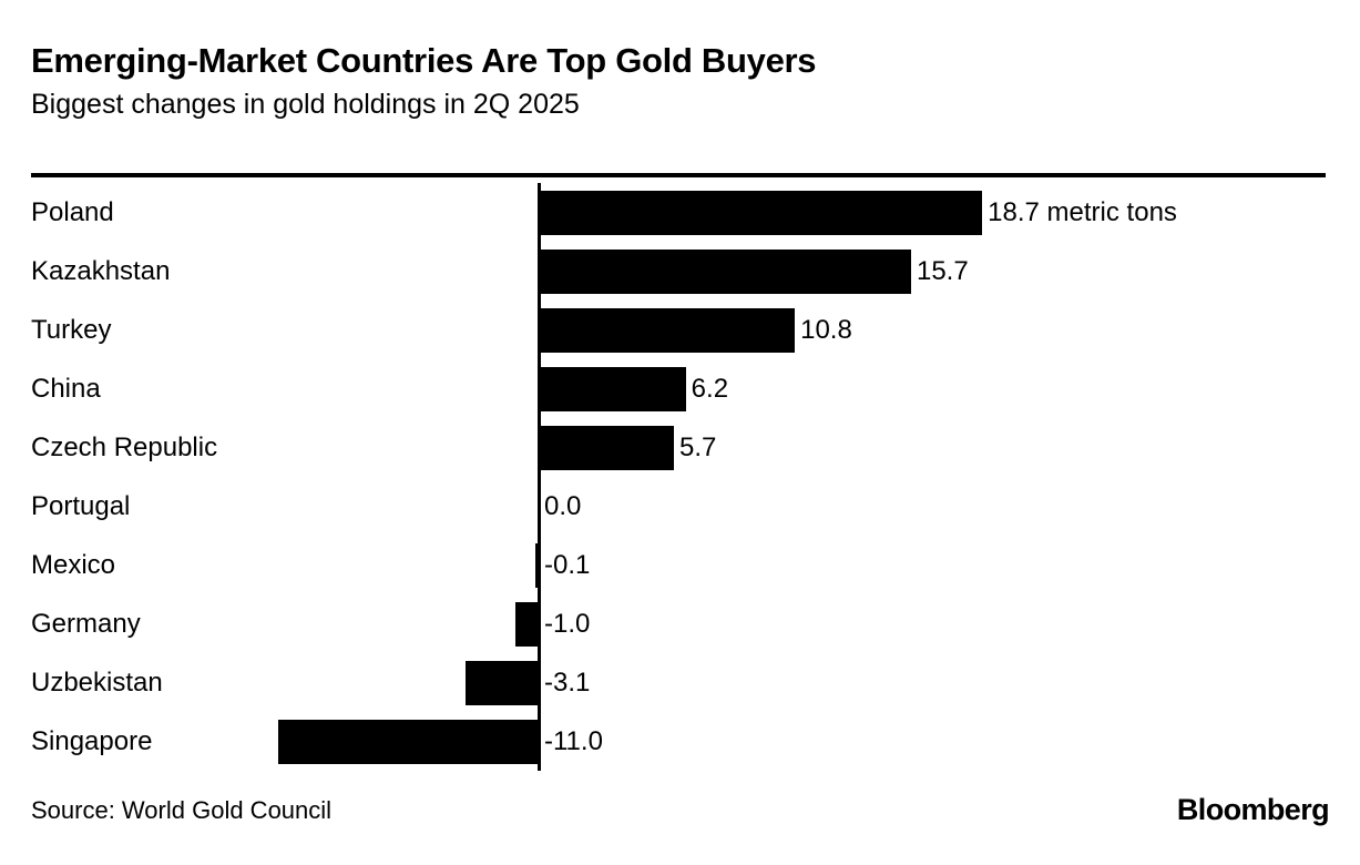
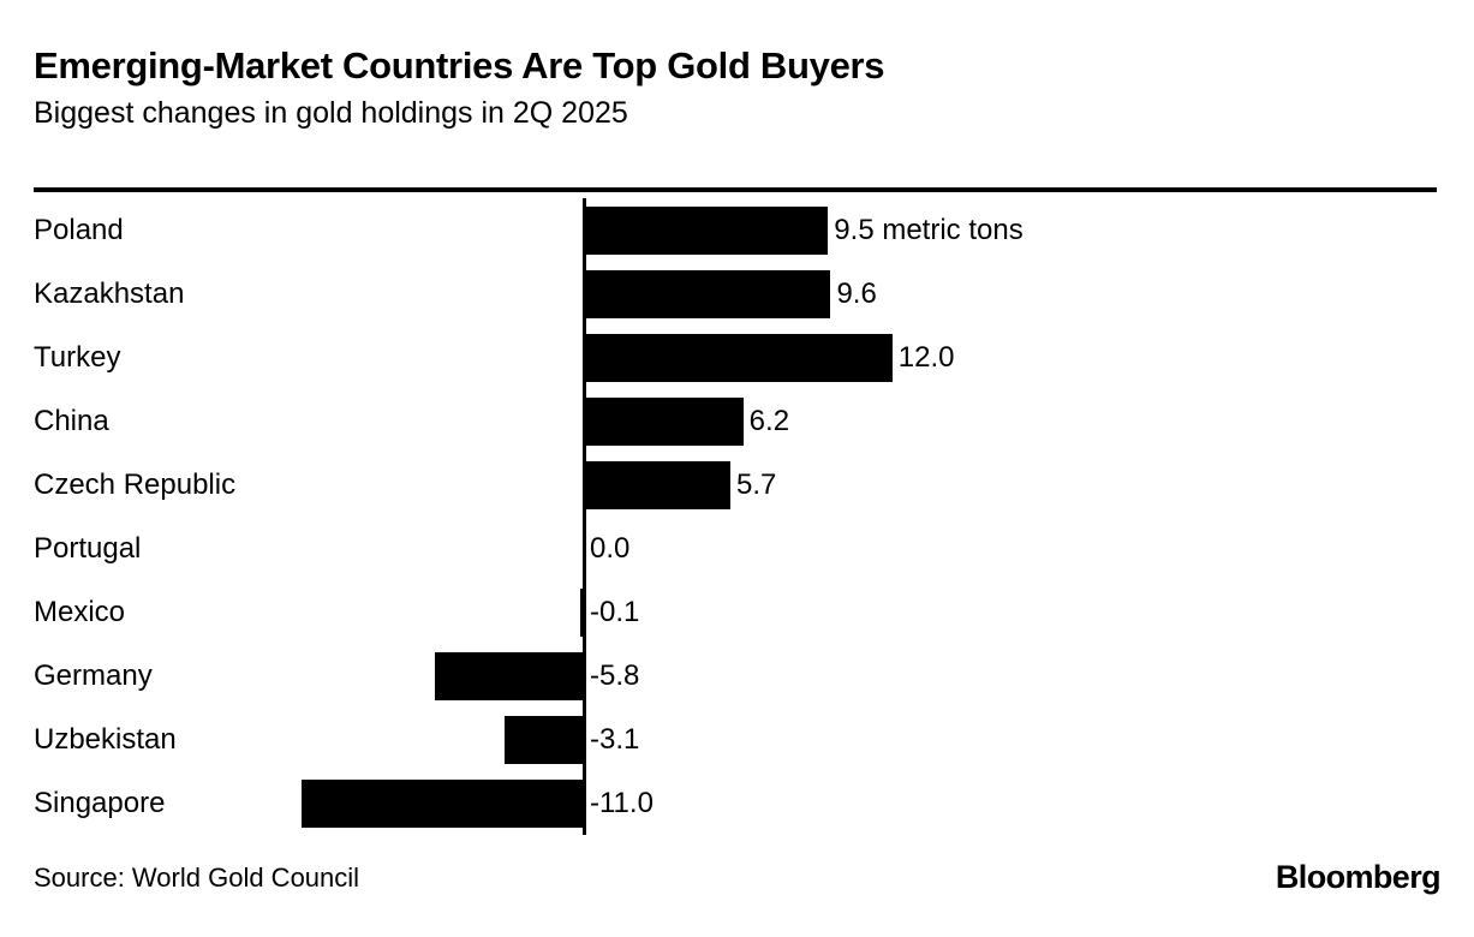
Poland: 18.7 -> 9.5
Kazakhstan: 15.7 -> 9.6
Turkey: 10.8 -> 12.0
Germany: -1.0 -> -5.8
